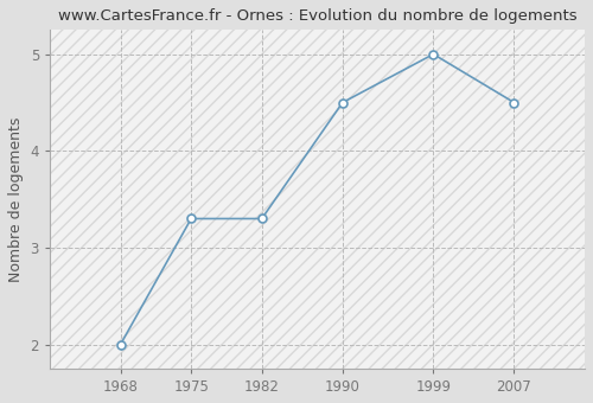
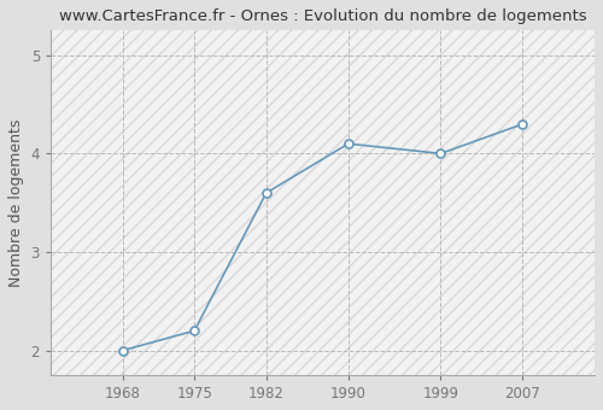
1975: 3.3 -> 2.2
1982: 3.3 -> 3.6
1990: 4.5 -> 4.1
1999: 5.0 -> 4.0
2007: 4.5 -> 4.3
